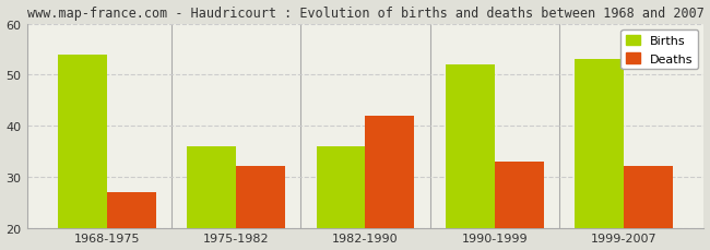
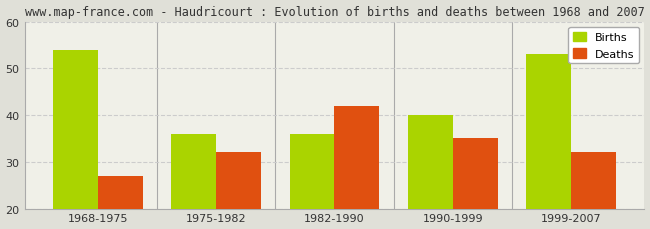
Births/1990-1999: 52 -> 40
Deaths/1990-1999: 33 -> 35
